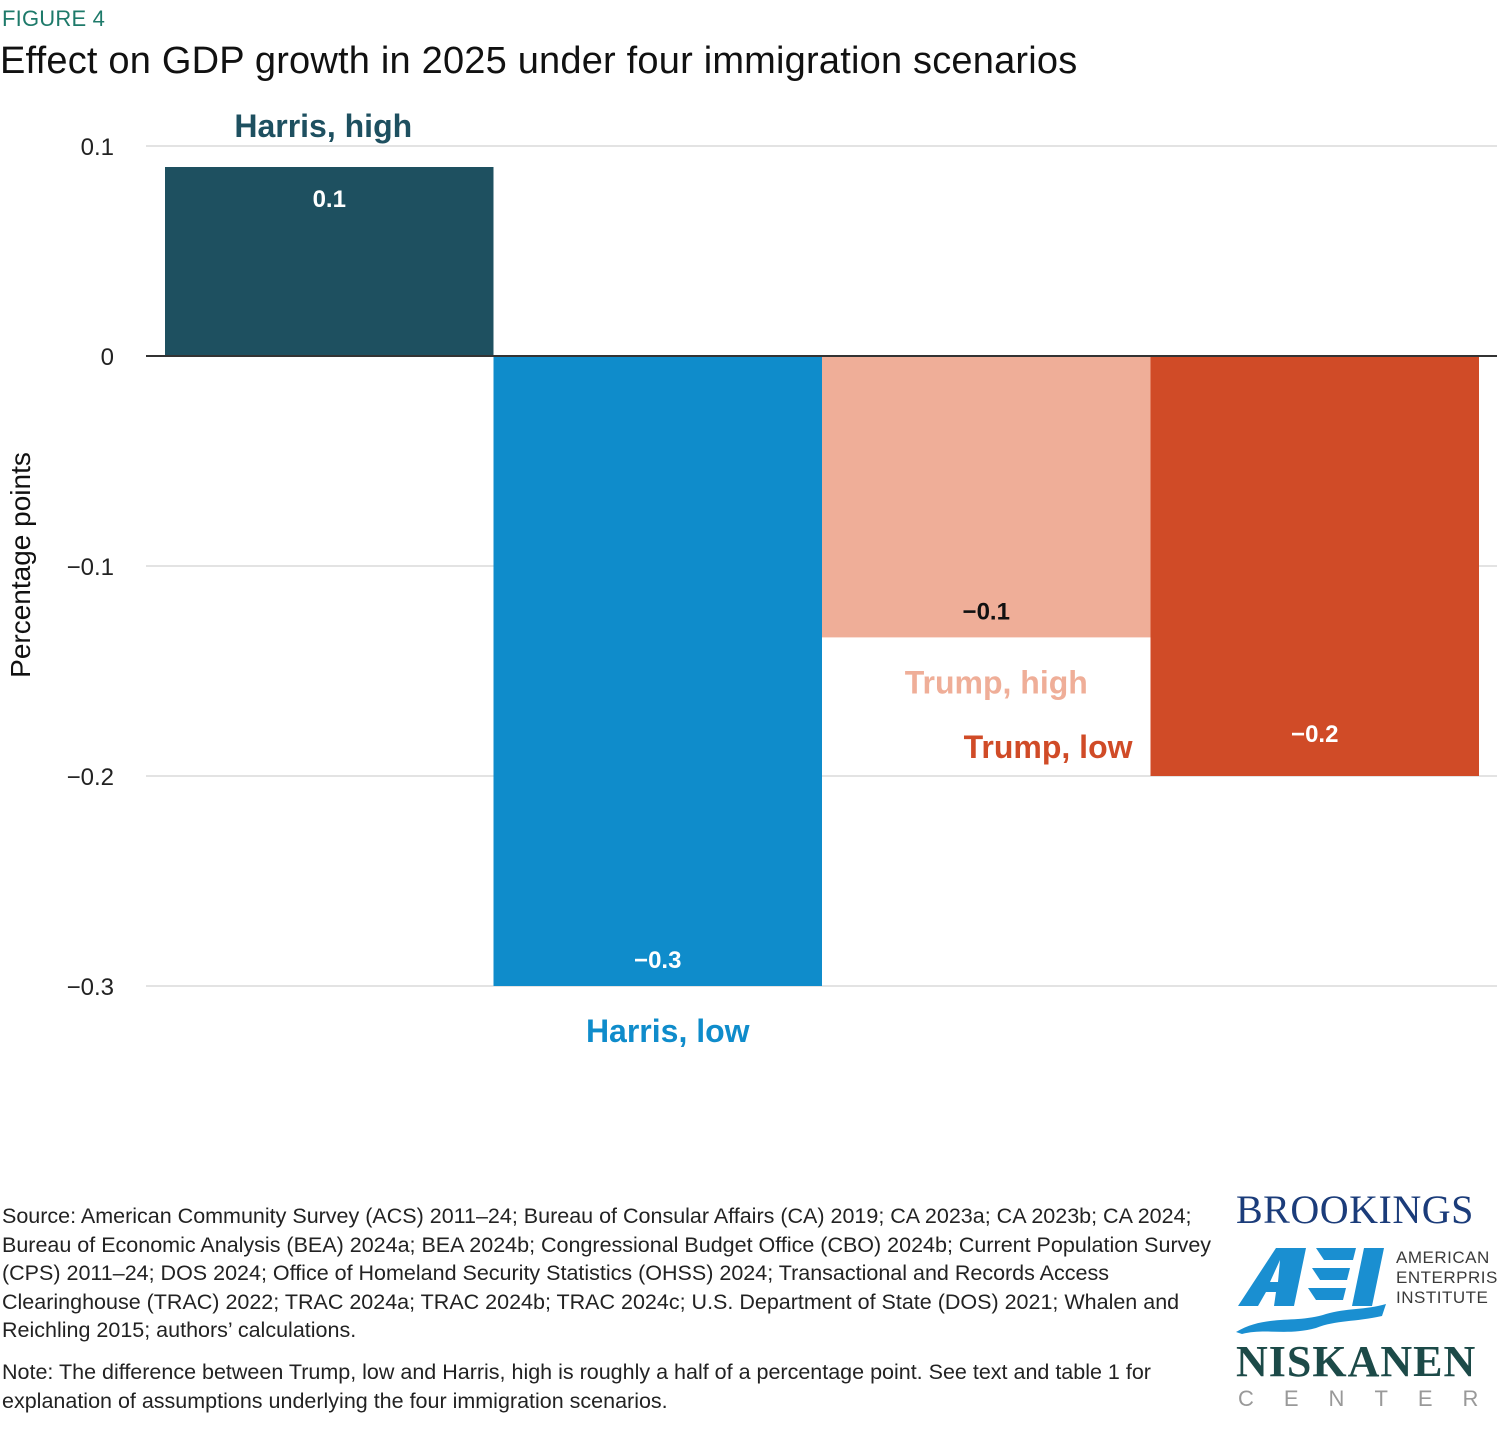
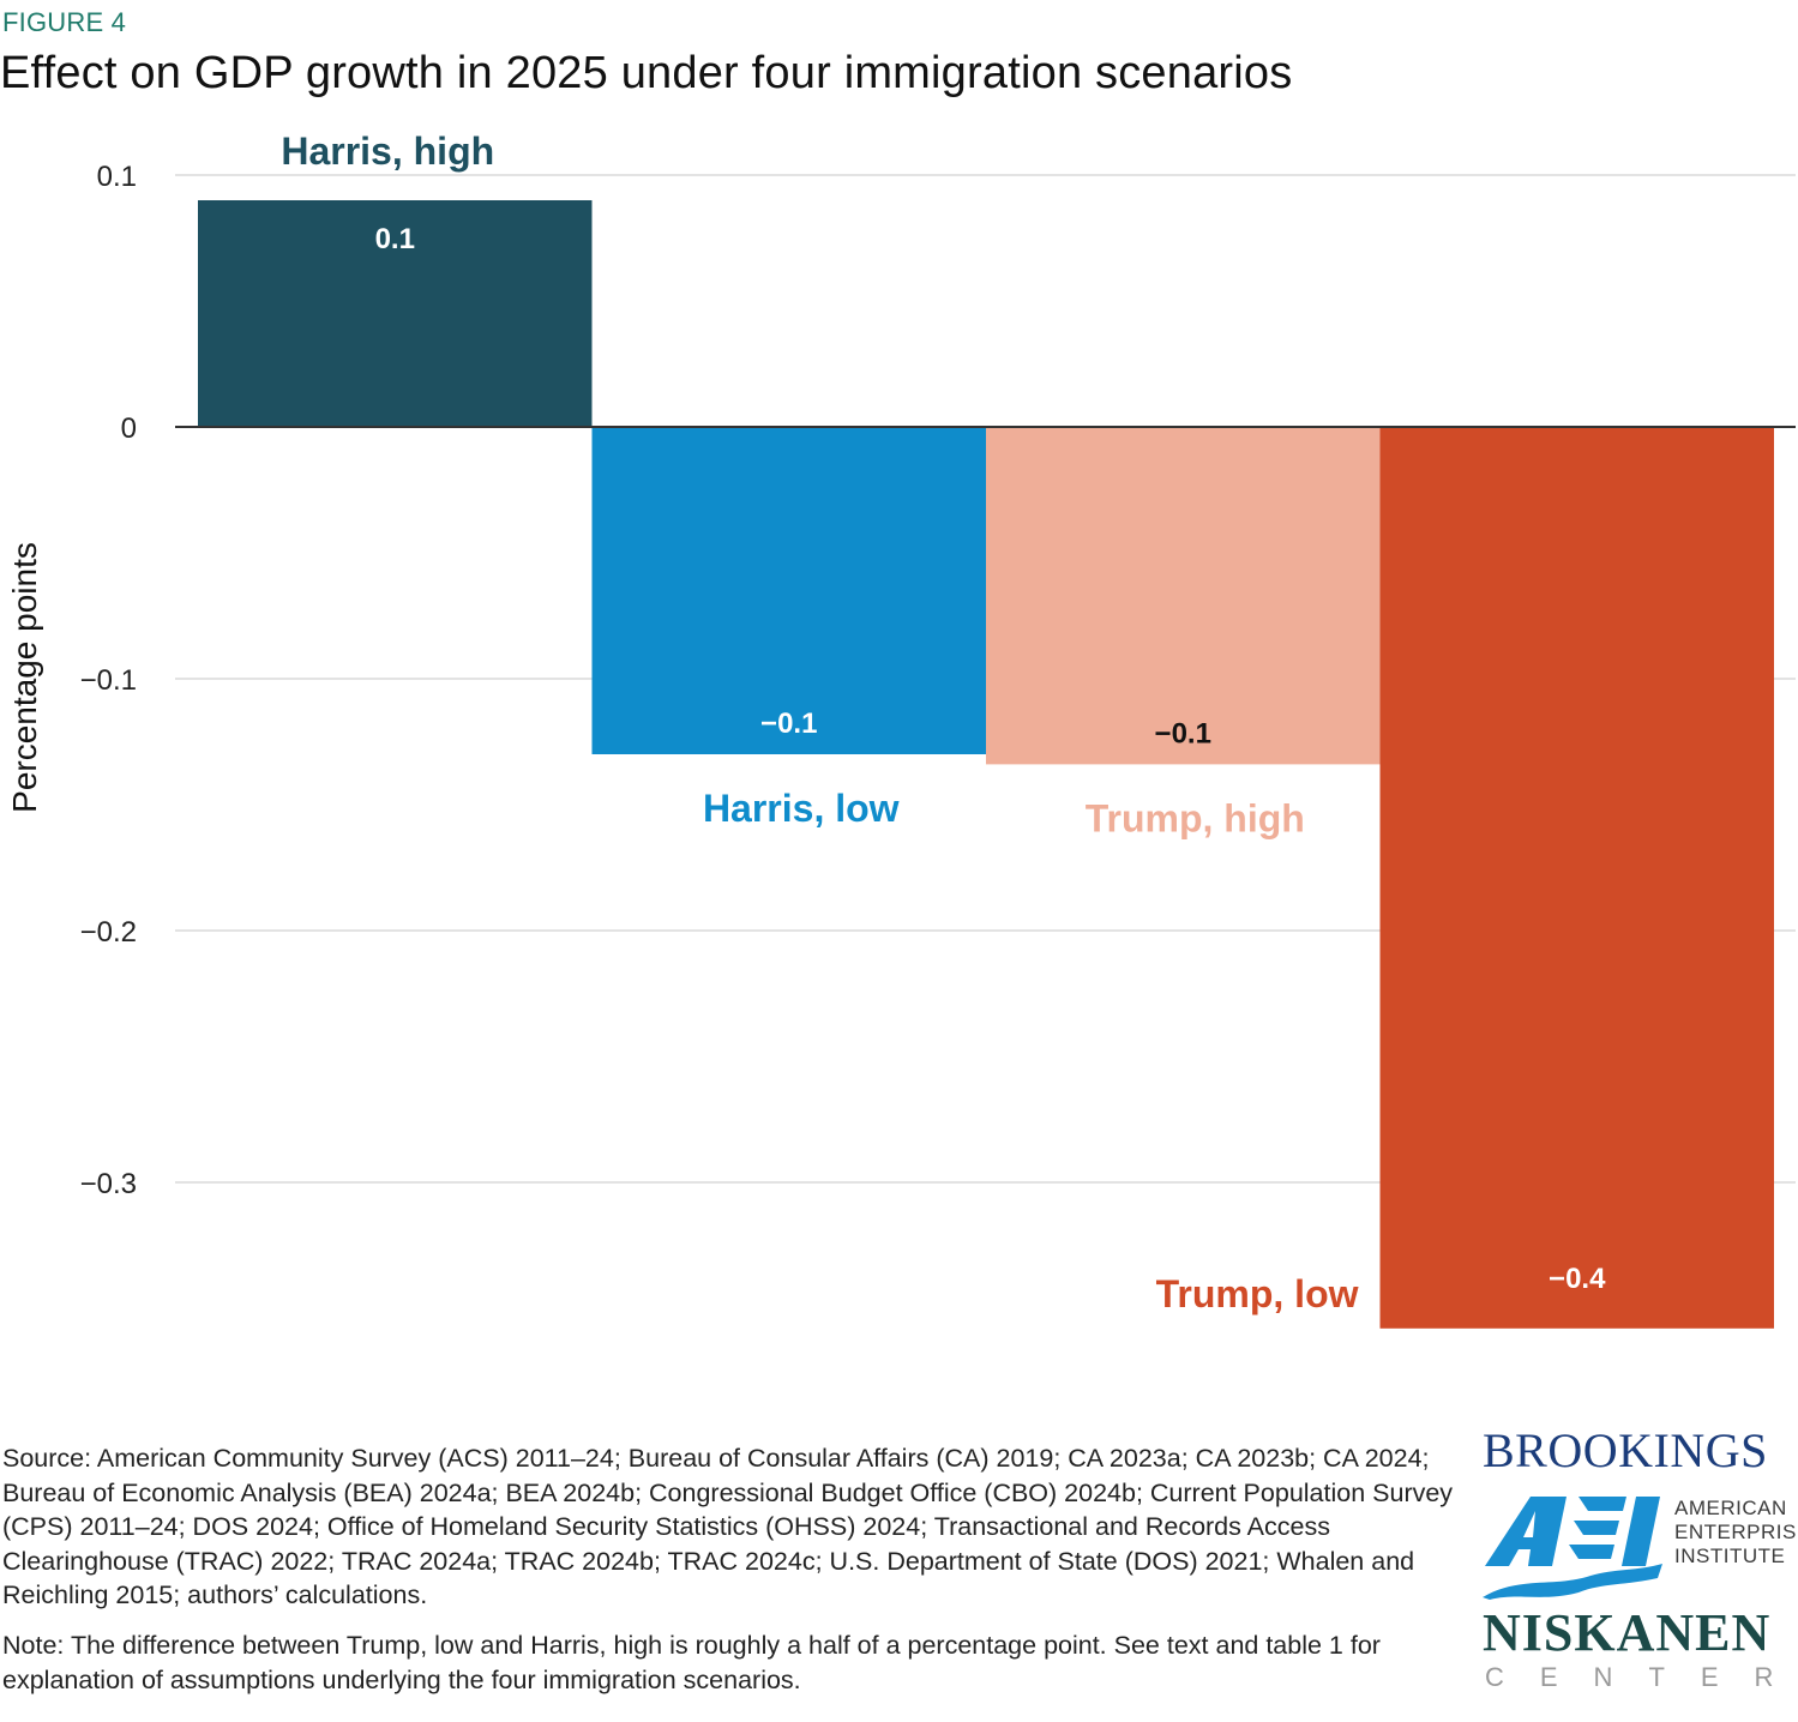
Harris, low: −0.3 -> −0.1
Trump, low: −0.2 -> −0.4
